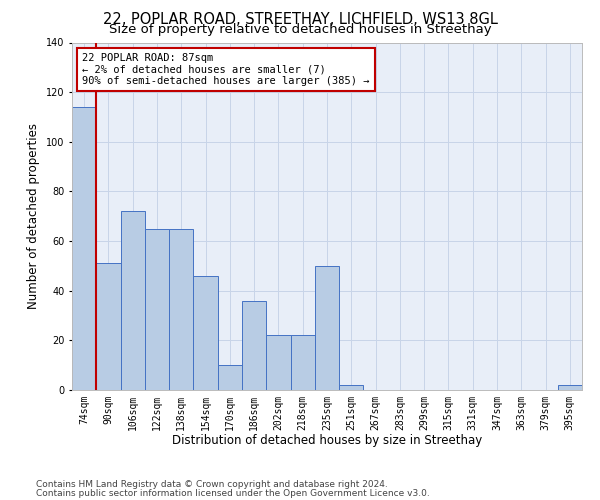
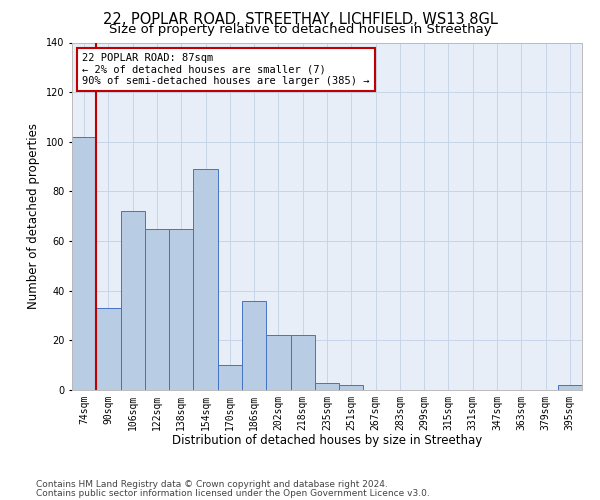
74sqm: 114 -> 102
90sqm: 51 -> 33
154sqm: 46 -> 89
235sqm: 50 -> 3
